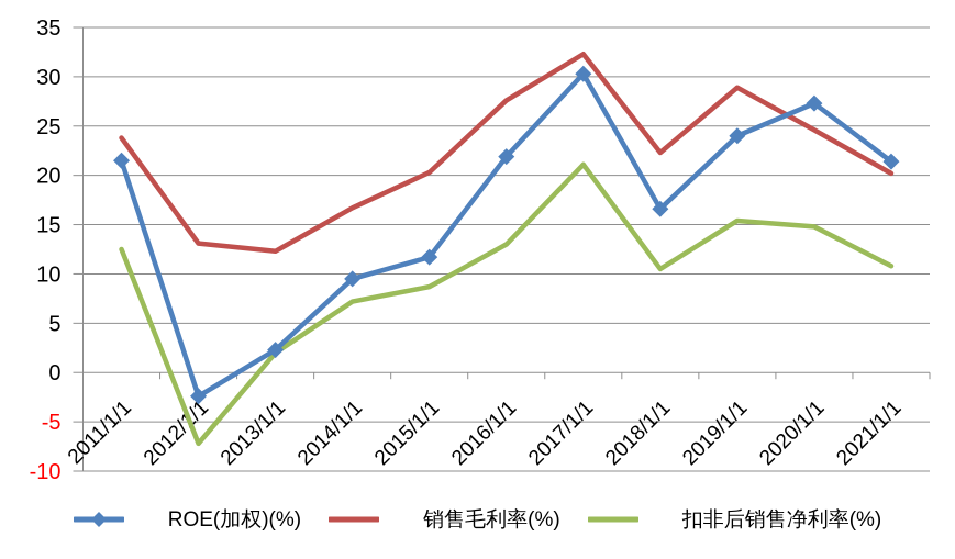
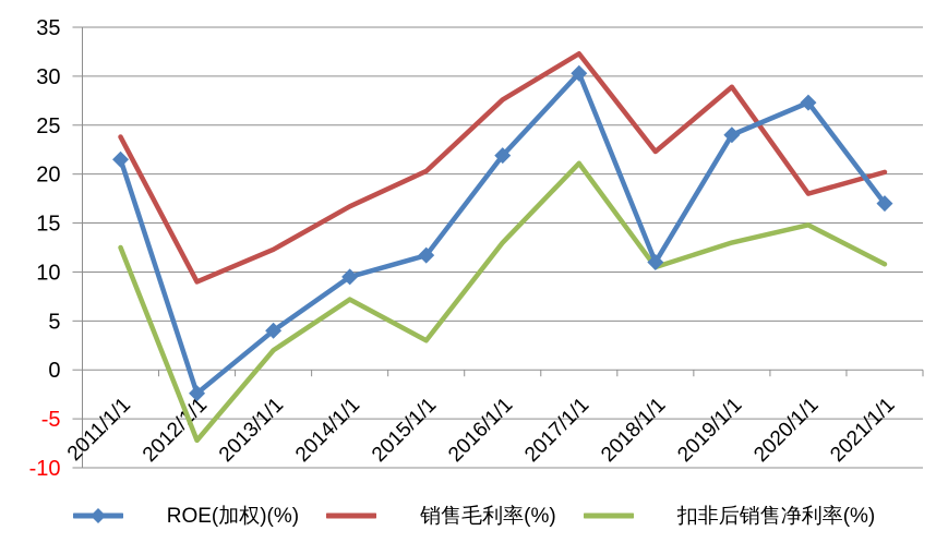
销售毛利率(%)/2012/1/1: 13 -> 9
ROE(加权)(%)/2013/1/1: 2 -> 4
扣非后销售净利率(%)/2015/1/1: 9 -> 3
ROE(加权)(%)/2018/1/1: 17 -> 11
扣非后销售净利率(%)/2019/1/1: 15 -> 13
销售毛利率(%)/2020/1/1: 25 -> 18
ROE(加权)(%)/2021/1/1: 21 -> 17
